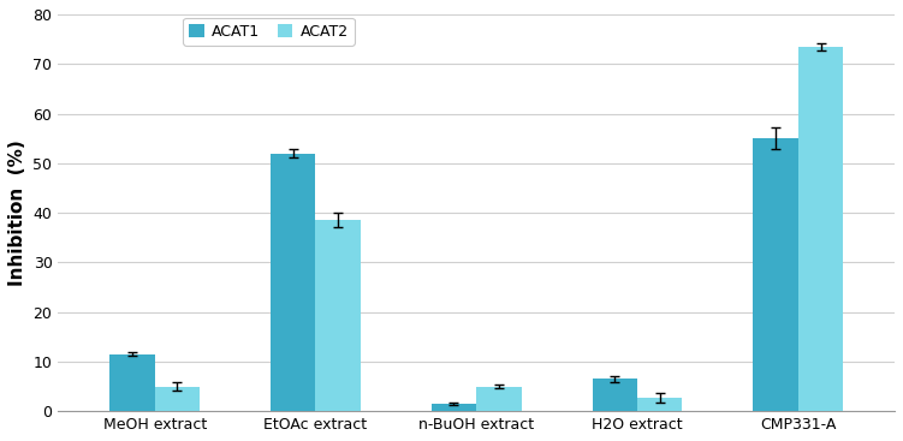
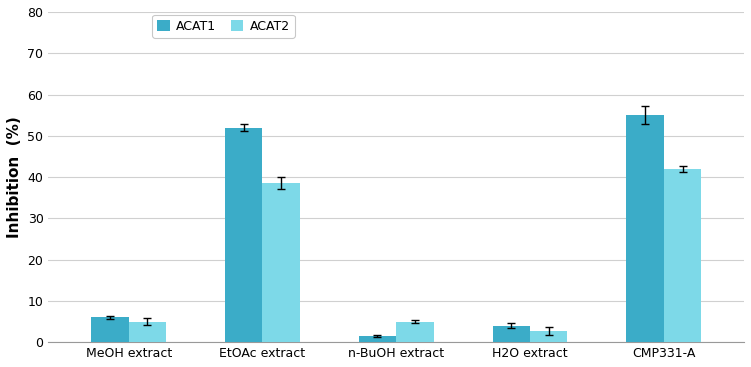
ACAT1/MeOH extract: 11.5 -> 6.0
ACAT1/H2O extract: 6.5 -> 4.0
ACAT2/CMP331-A: 73.5 -> 42.0
